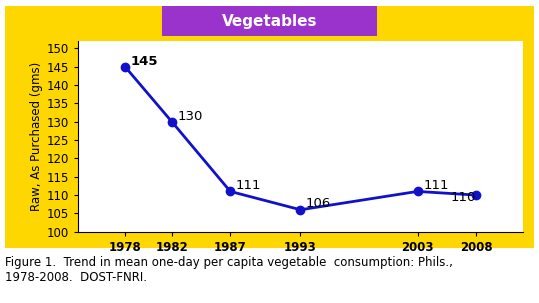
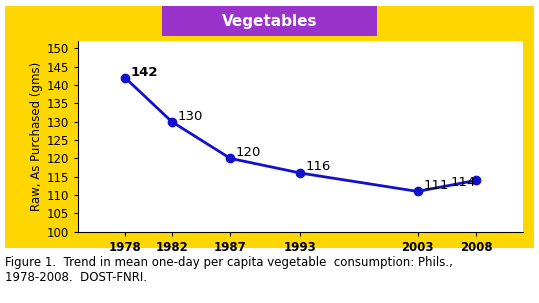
1978: 145 -> 142
1987: 111 -> 120
1993: 106 -> 116
2008: 110 -> 114
